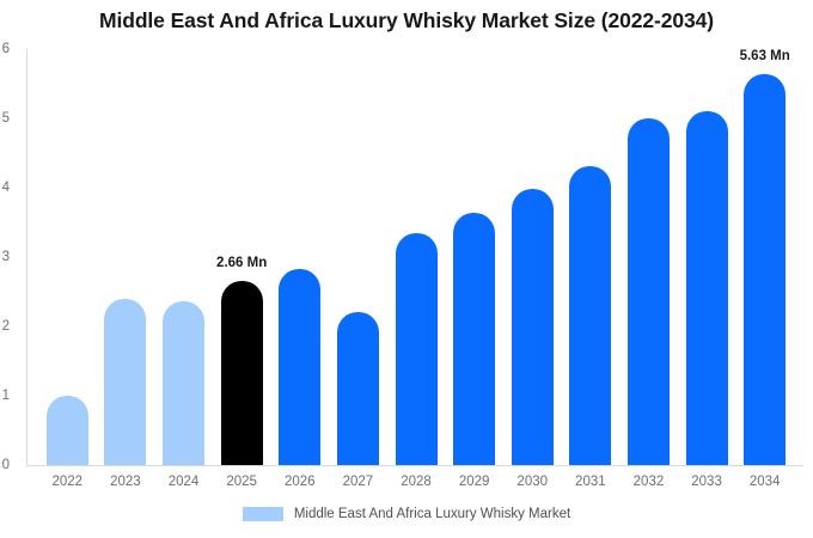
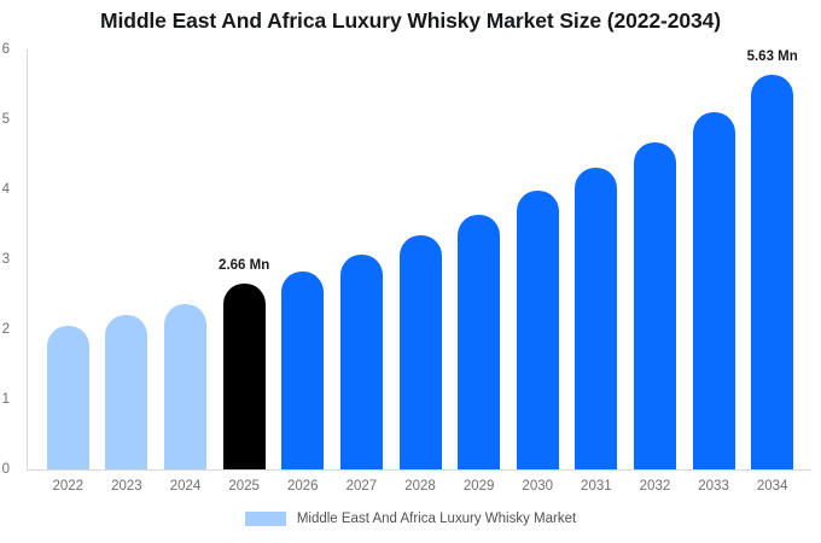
2022: 1.0 -> 2.0
2023: 2.4 -> 2.2
2027: 2.2 -> 3.1
2032: 5.0 -> 4.7
